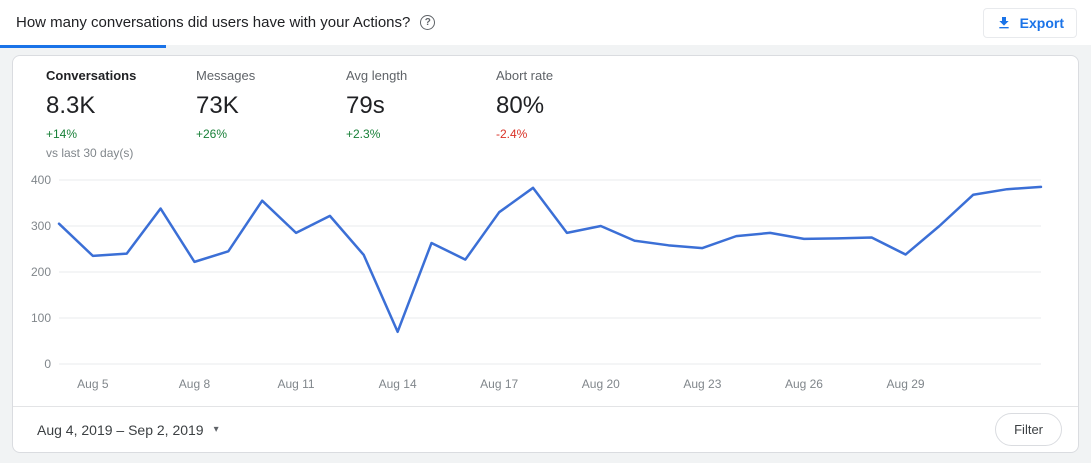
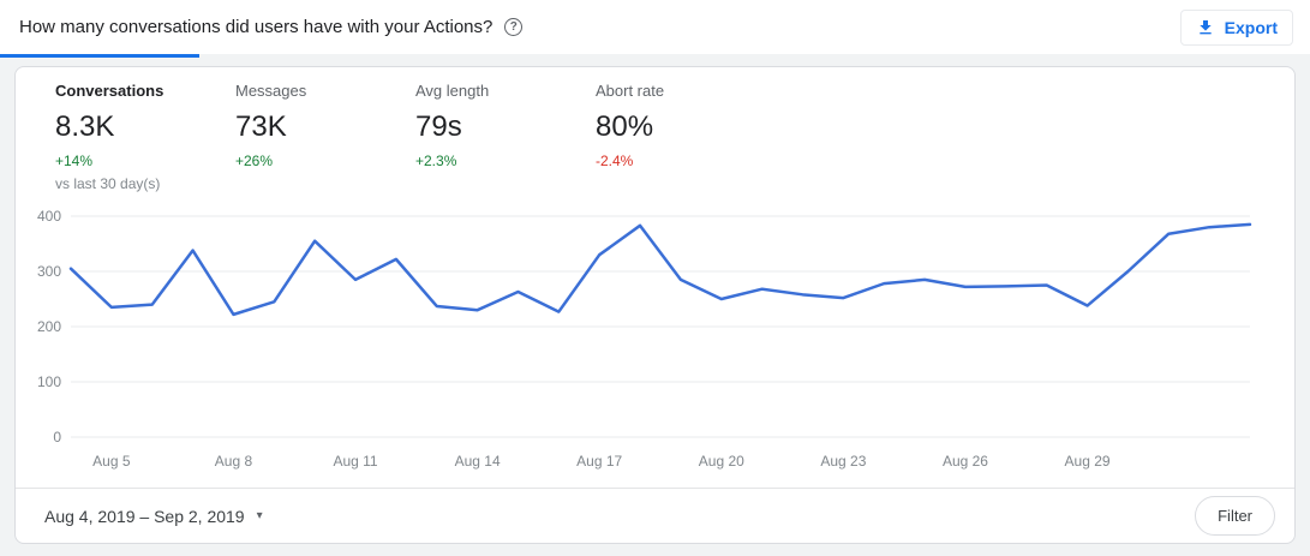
Aug 14: 70 -> 230
Aug 20: 300 -> 250
